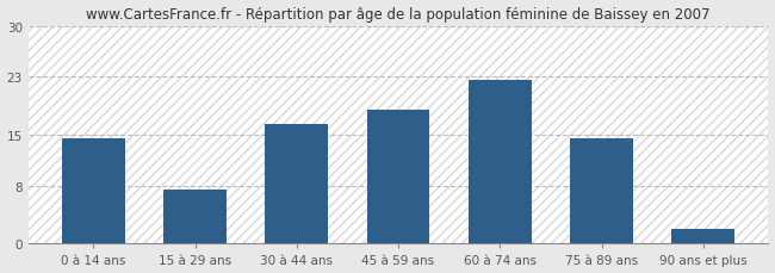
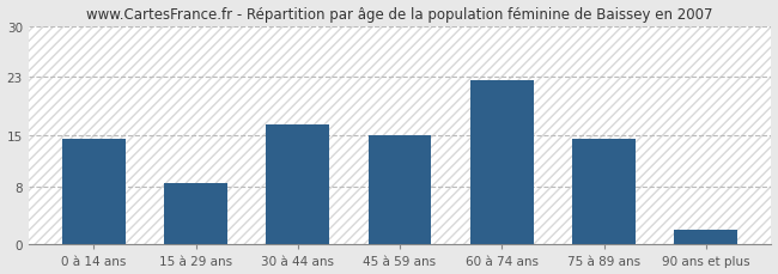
15 à 29 ans: 7.5 -> 8.4
45 à 59 ans: 18.5 -> 15.0
